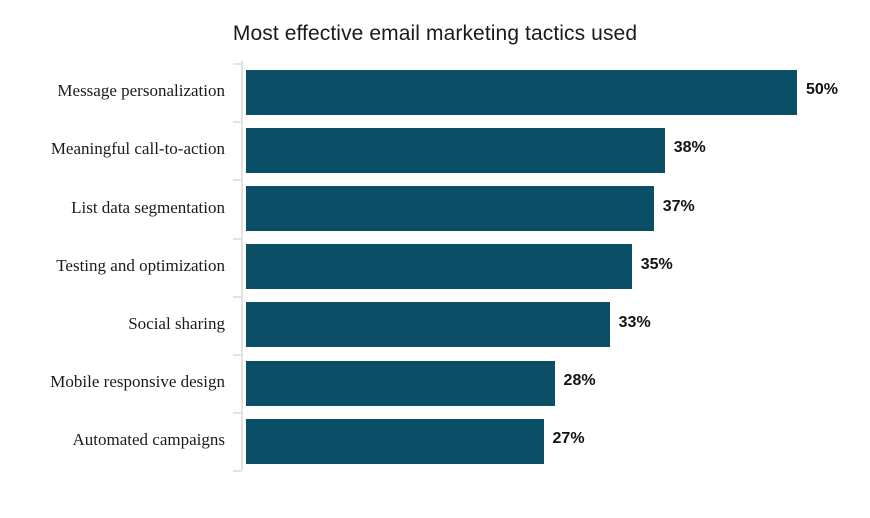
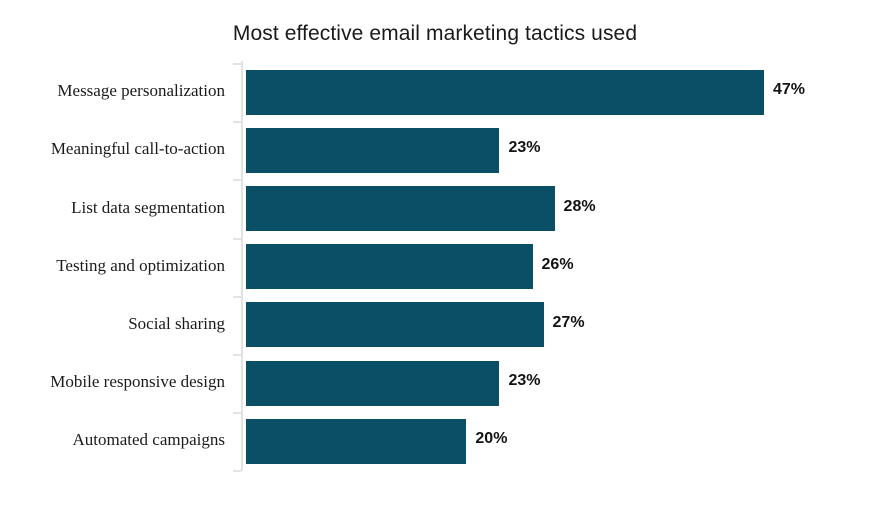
Message personalization: 50% -> 47%
Meaningful call-to-action: 38% -> 23%
List data segmentation: 37% -> 28%
Testing and optimization: 35% -> 26%
Social sharing: 33% -> 27%
Mobile responsive design: 28% -> 23%
Automated campaigns: 27% -> 20%
